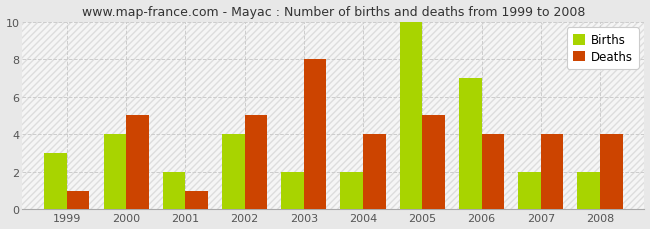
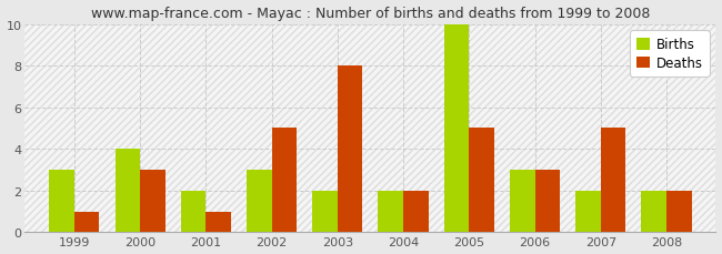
Deaths/2000: 5 -> 3
Births/2002: 4 -> 3
Deaths/2004: 4 -> 2
Births/2006: 7 -> 3
Deaths/2006: 4 -> 3
Deaths/2007: 4 -> 5
Deaths/2008: 4 -> 2
